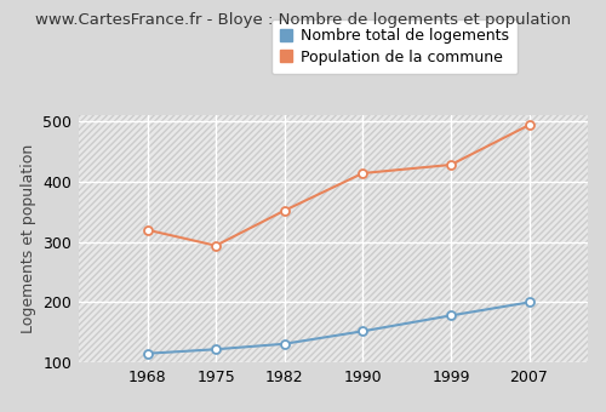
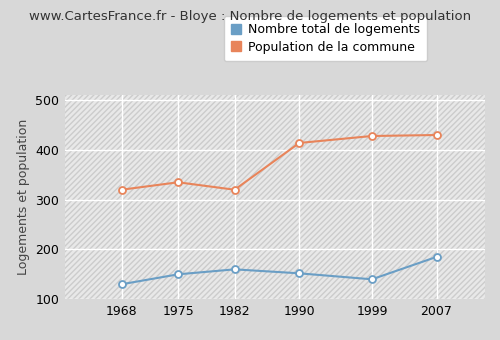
Nombre total de logements/1968: 115 -> 130
Nombre total de logements/1975: 122 -> 150
Population de la commune/1975: 294 -> 335
Nombre total de logements/1982: 131 -> 160
Population de la commune/1982: 352 -> 320
Nombre total de logements/1999: 178 -> 140
Nombre total de logements/2007: 200 -> 185
Population de la commune/2007: 494 -> 430
